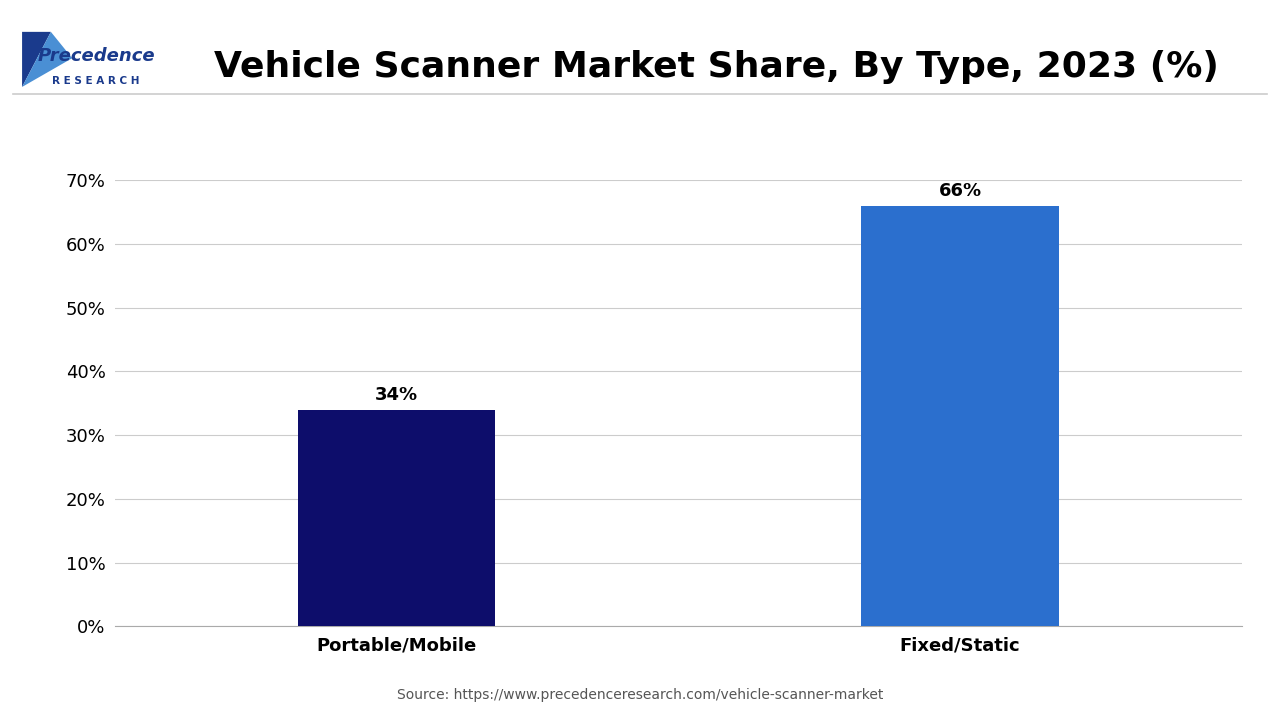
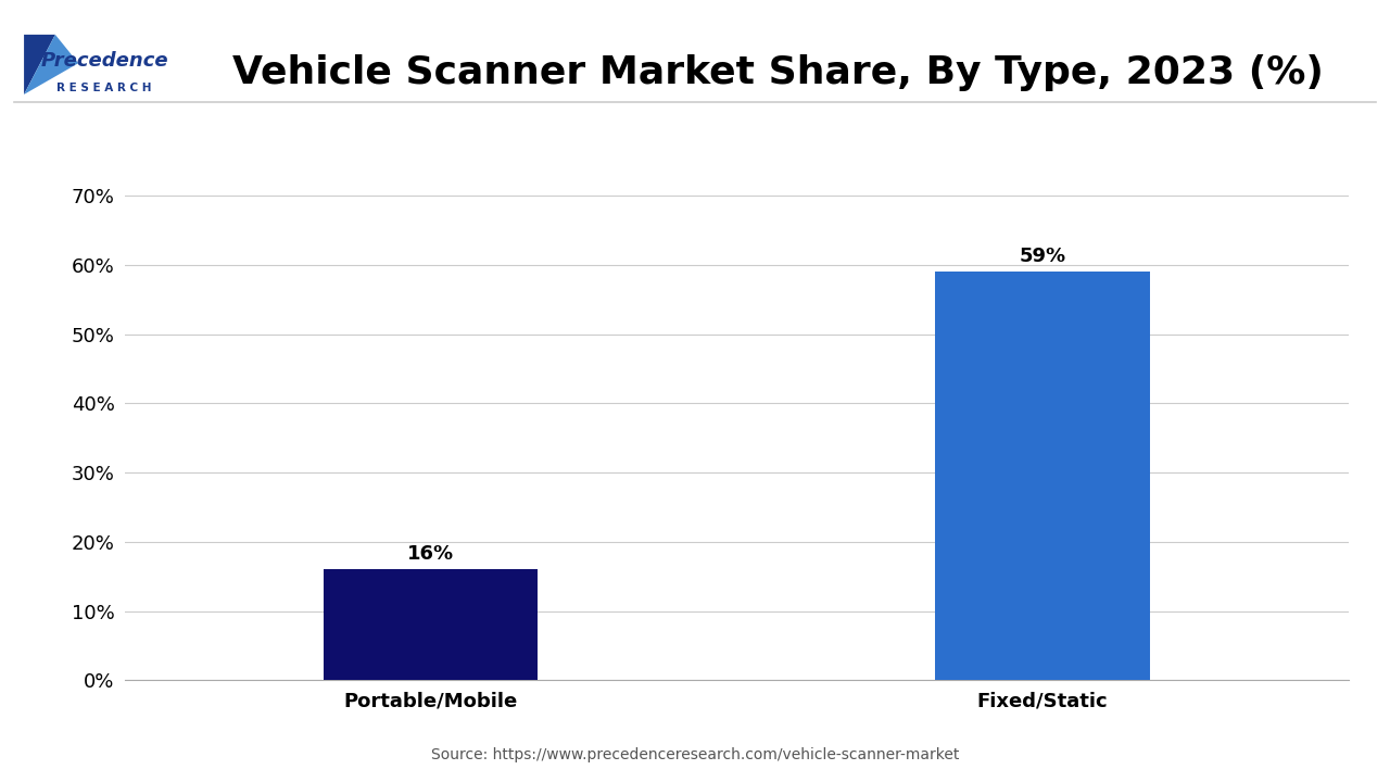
Portable/Mobile: 34% -> 16%
Fixed/Static: 66% -> 59%
